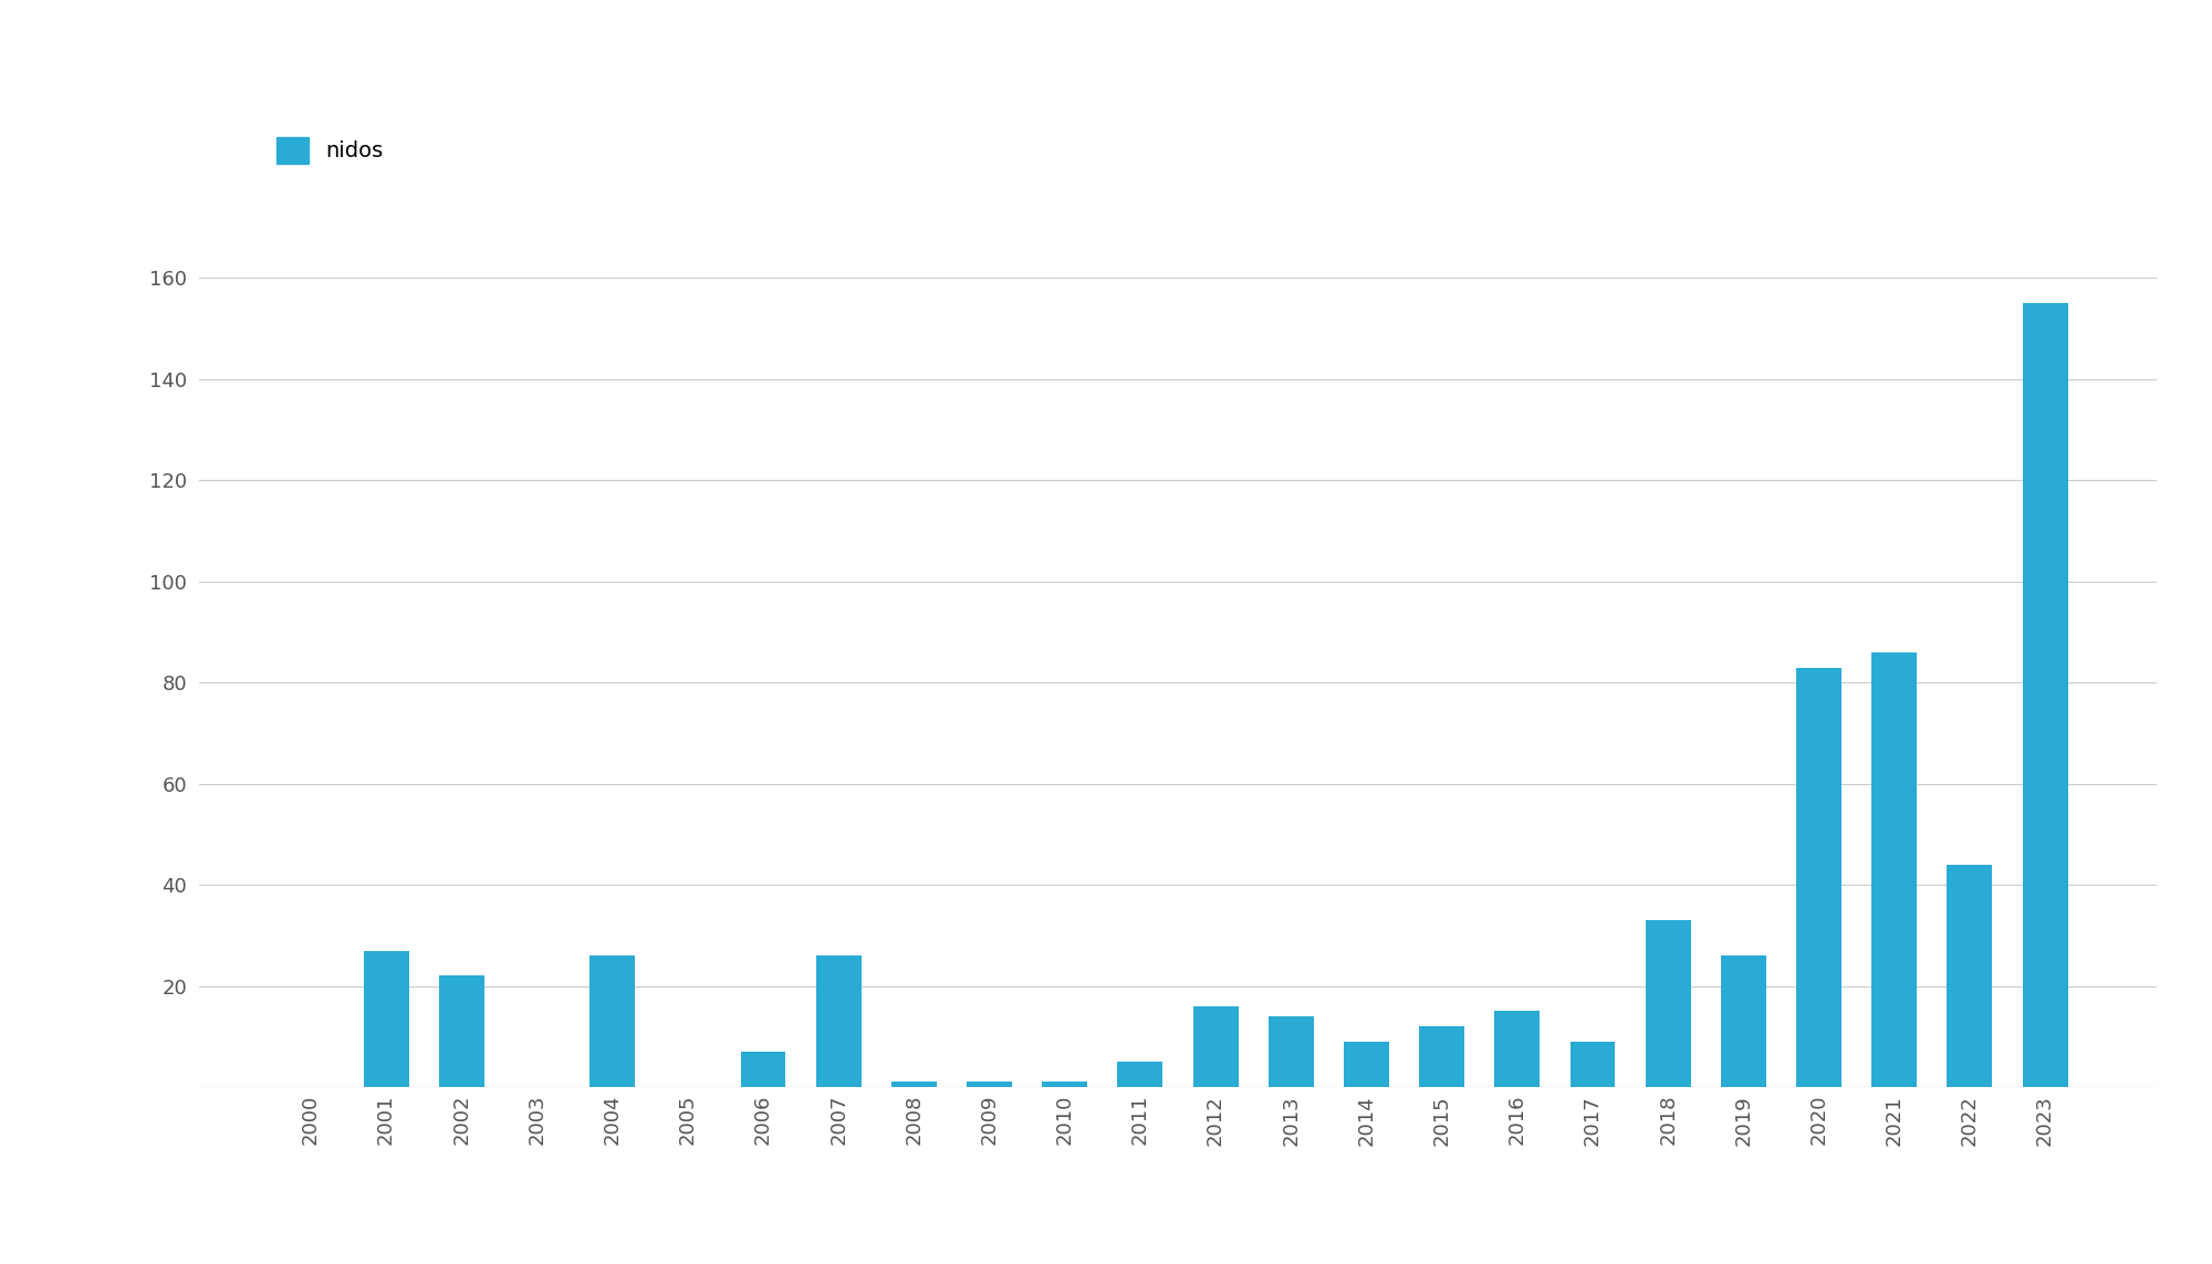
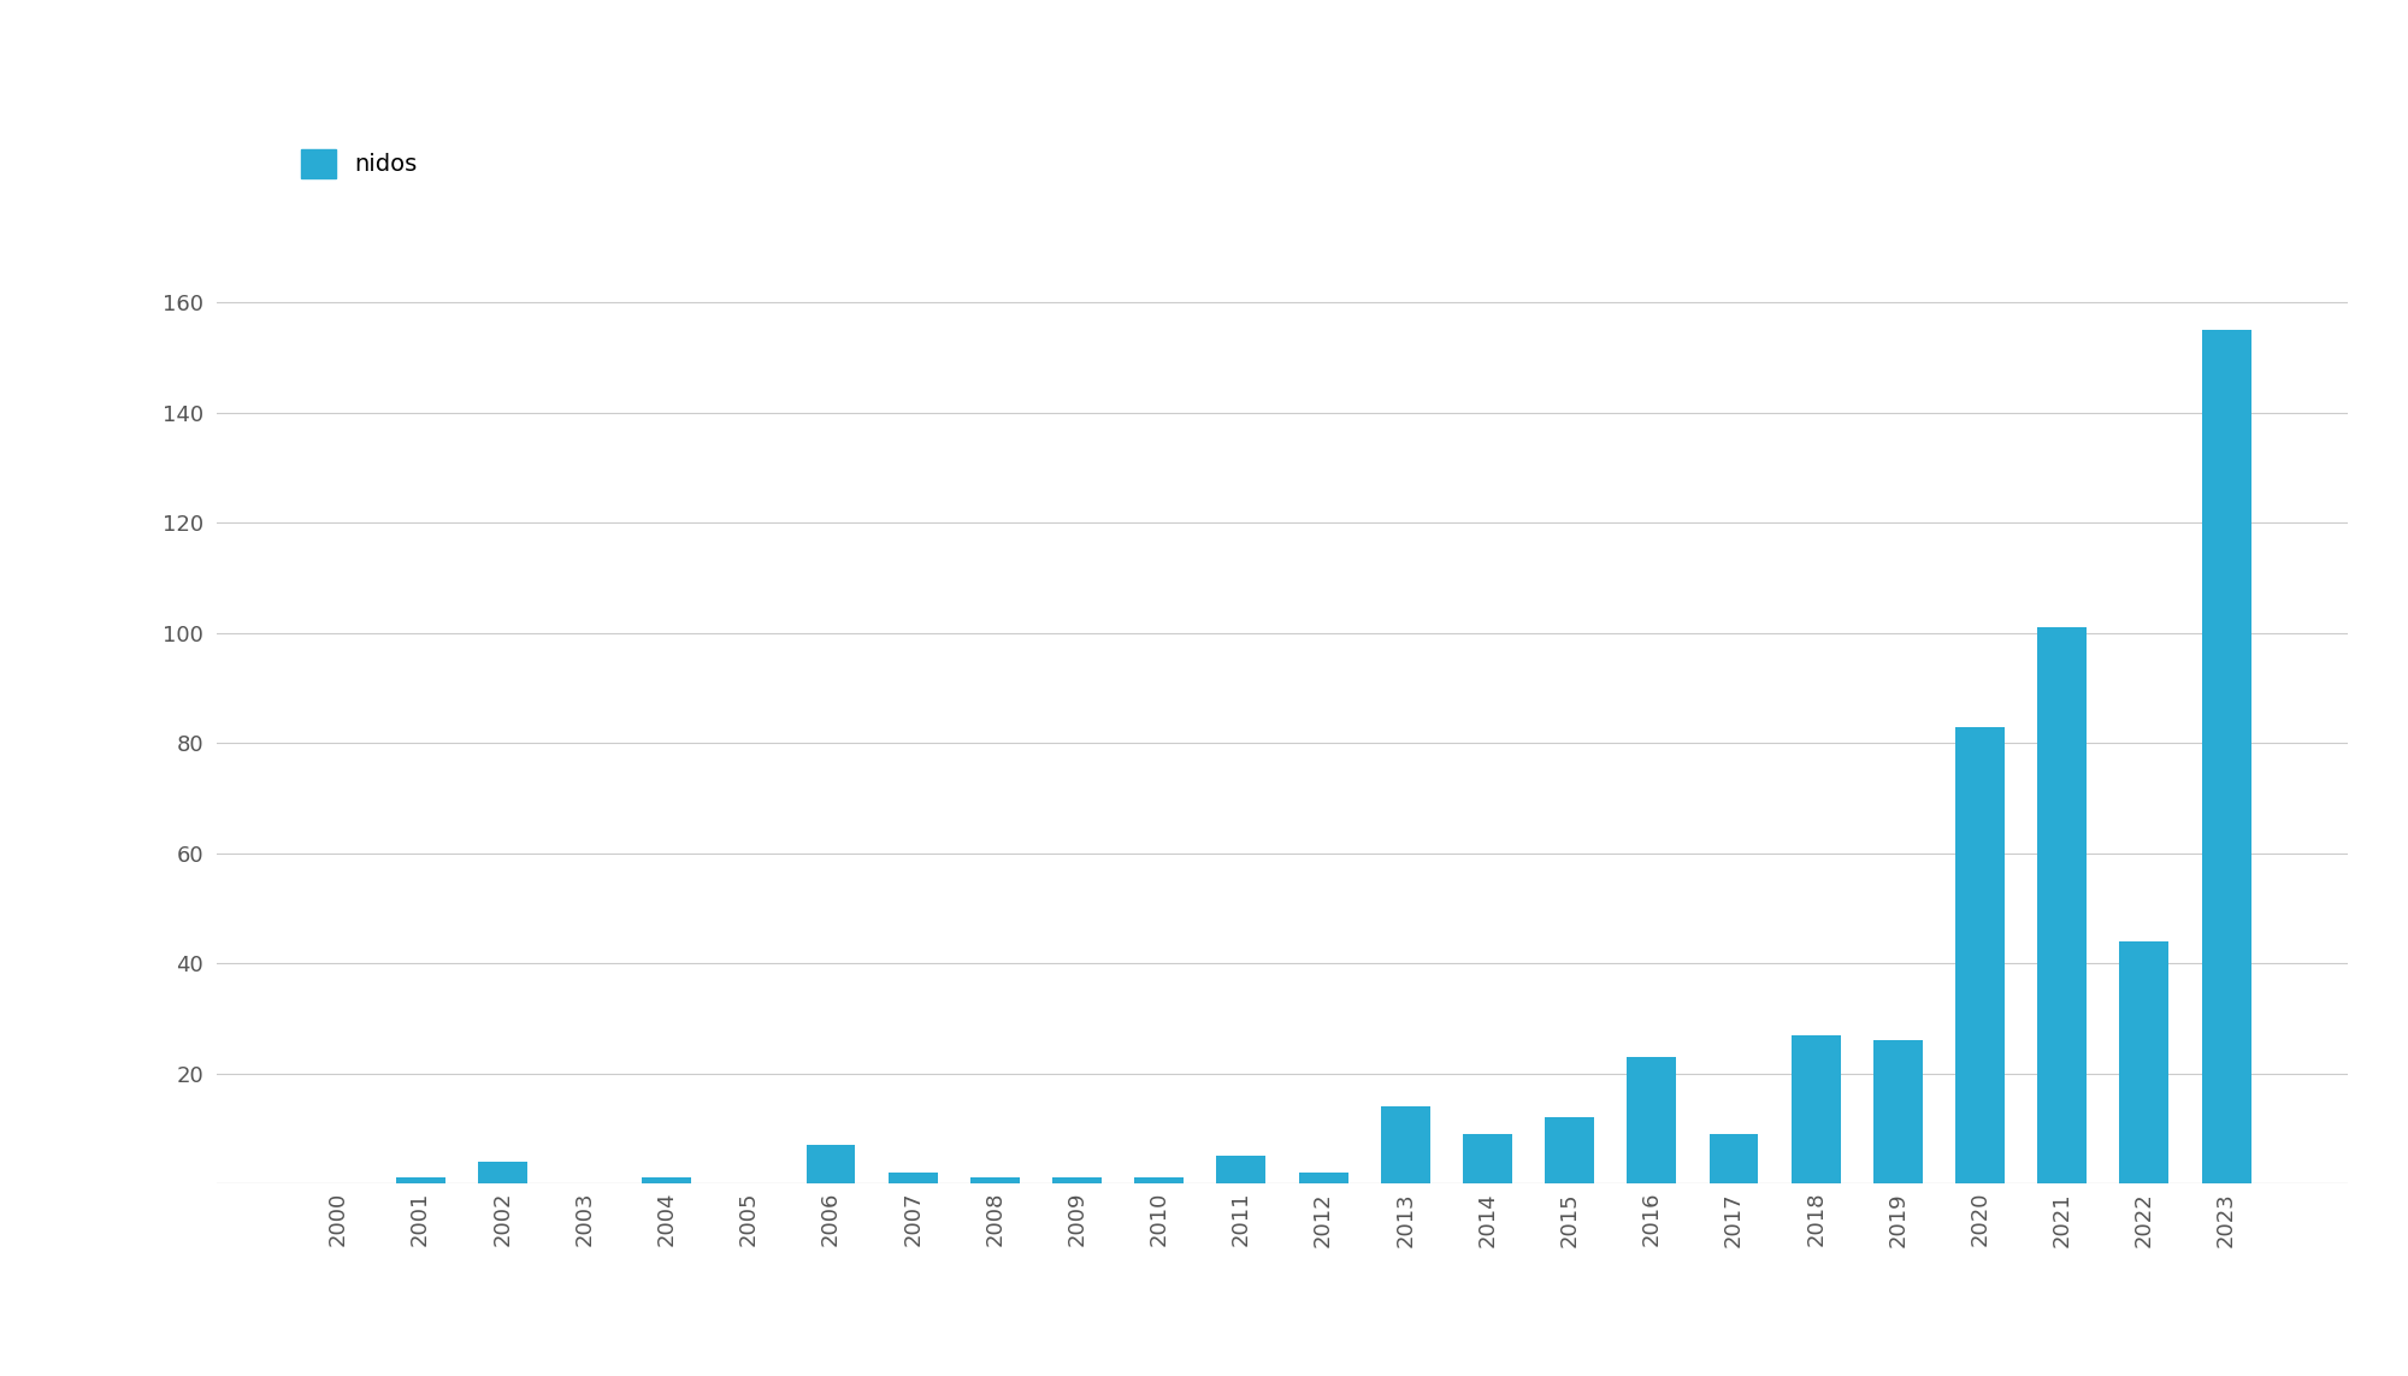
2001: 27 -> 1
2002: 22 -> 4
2004: 26 -> 1
2007: 26 -> 2
2012: 16 -> 2
2016: 15 -> 23
2018: 33 -> 27
2021: 86 -> 101
